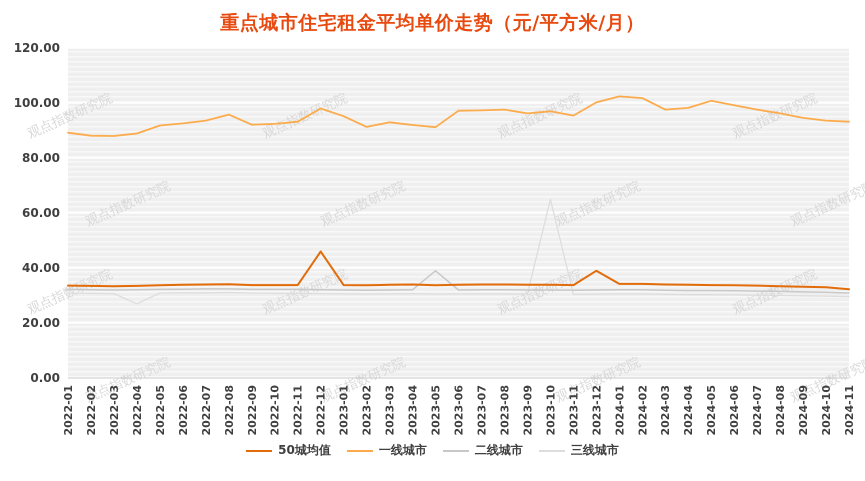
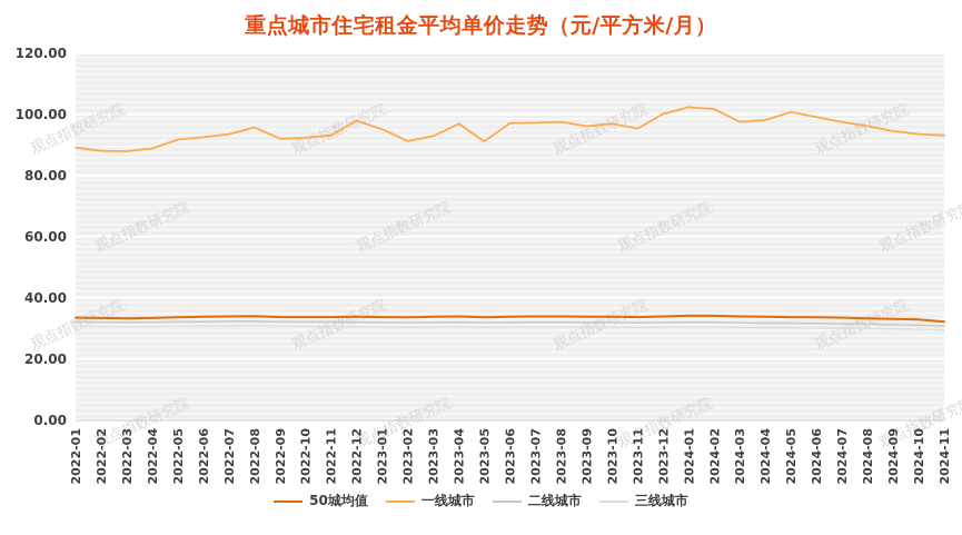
三线城市/2022-04: 27 -> 31
50城均值/2022-12: 46 -> 34
一线城市/2023-04: 92 -> 97
二线城市/2023-05: 39 -> 32
三线城市/2023-10: 65 -> 30
50城均值/2023-12: 39 -> 34
